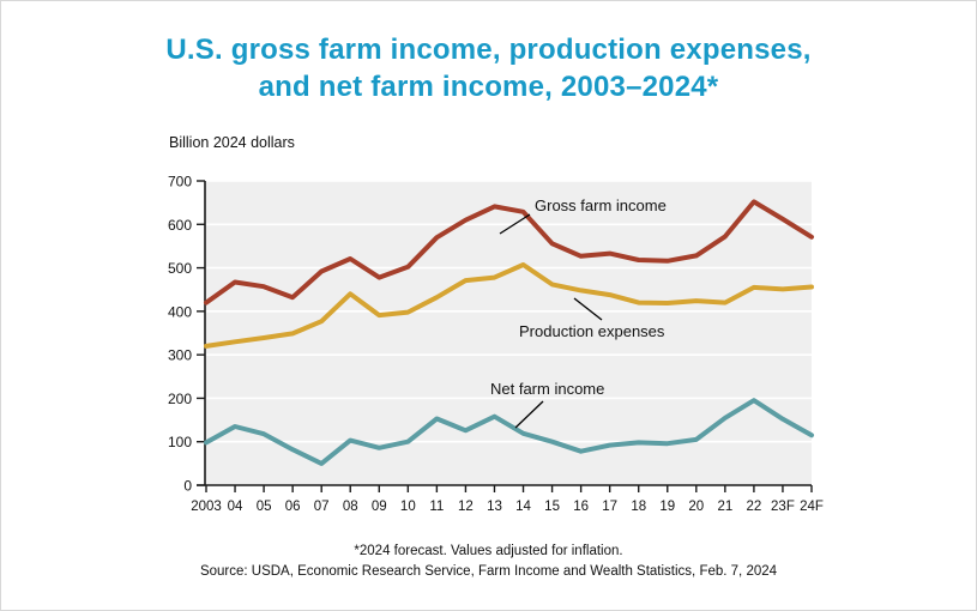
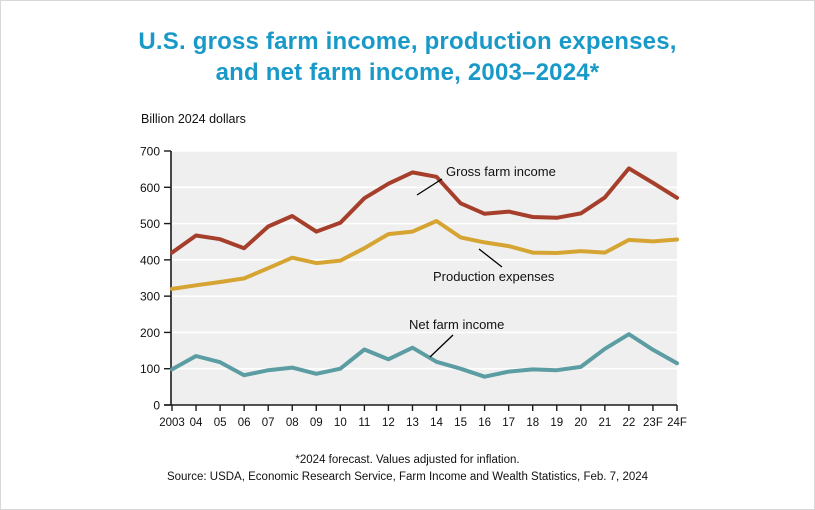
Net farm income/07: 50 -> 100
Production expenses/08: 440 -> 410
